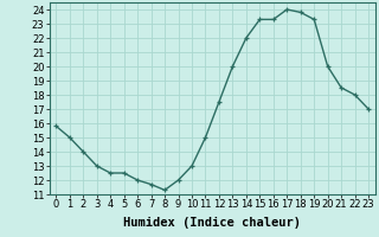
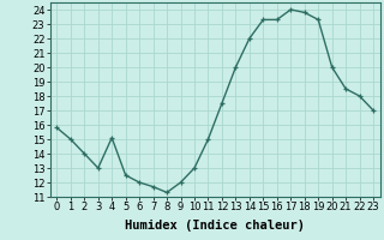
4: 12.5 -> 15.1
